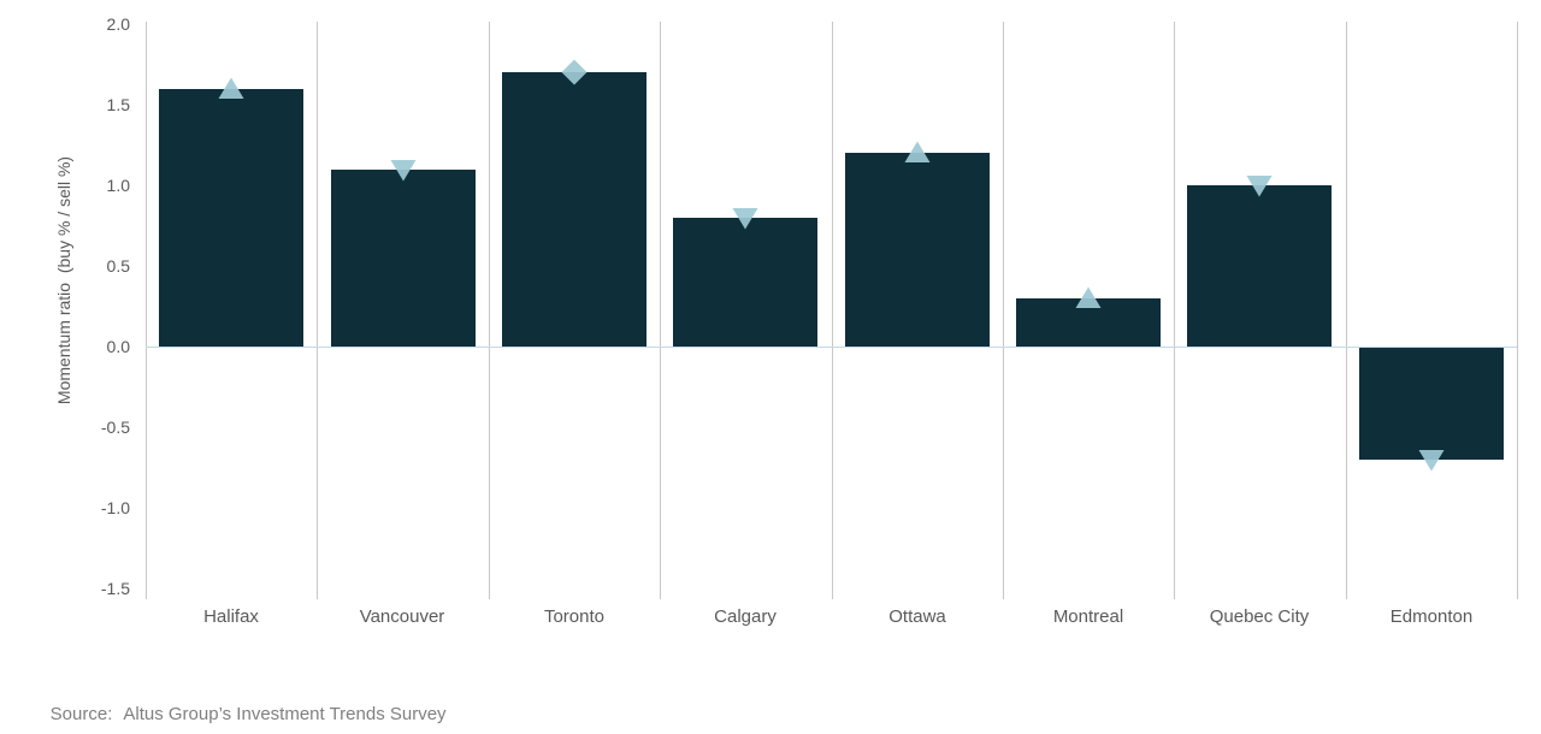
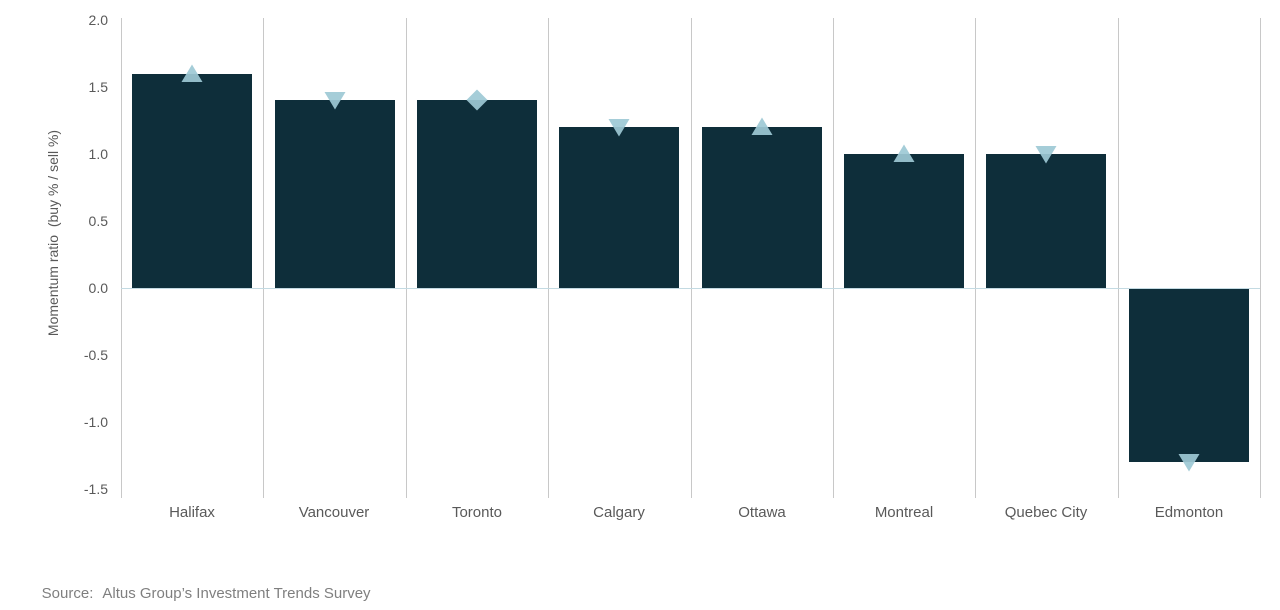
Vancouver: 1.1 -> 1.4
Toronto: 1.7 -> 1.4
Calgary: 0.8 -> 1.2
Montreal: 0.3 -> 1.0
Edmonton: -0.7 -> -1.3
